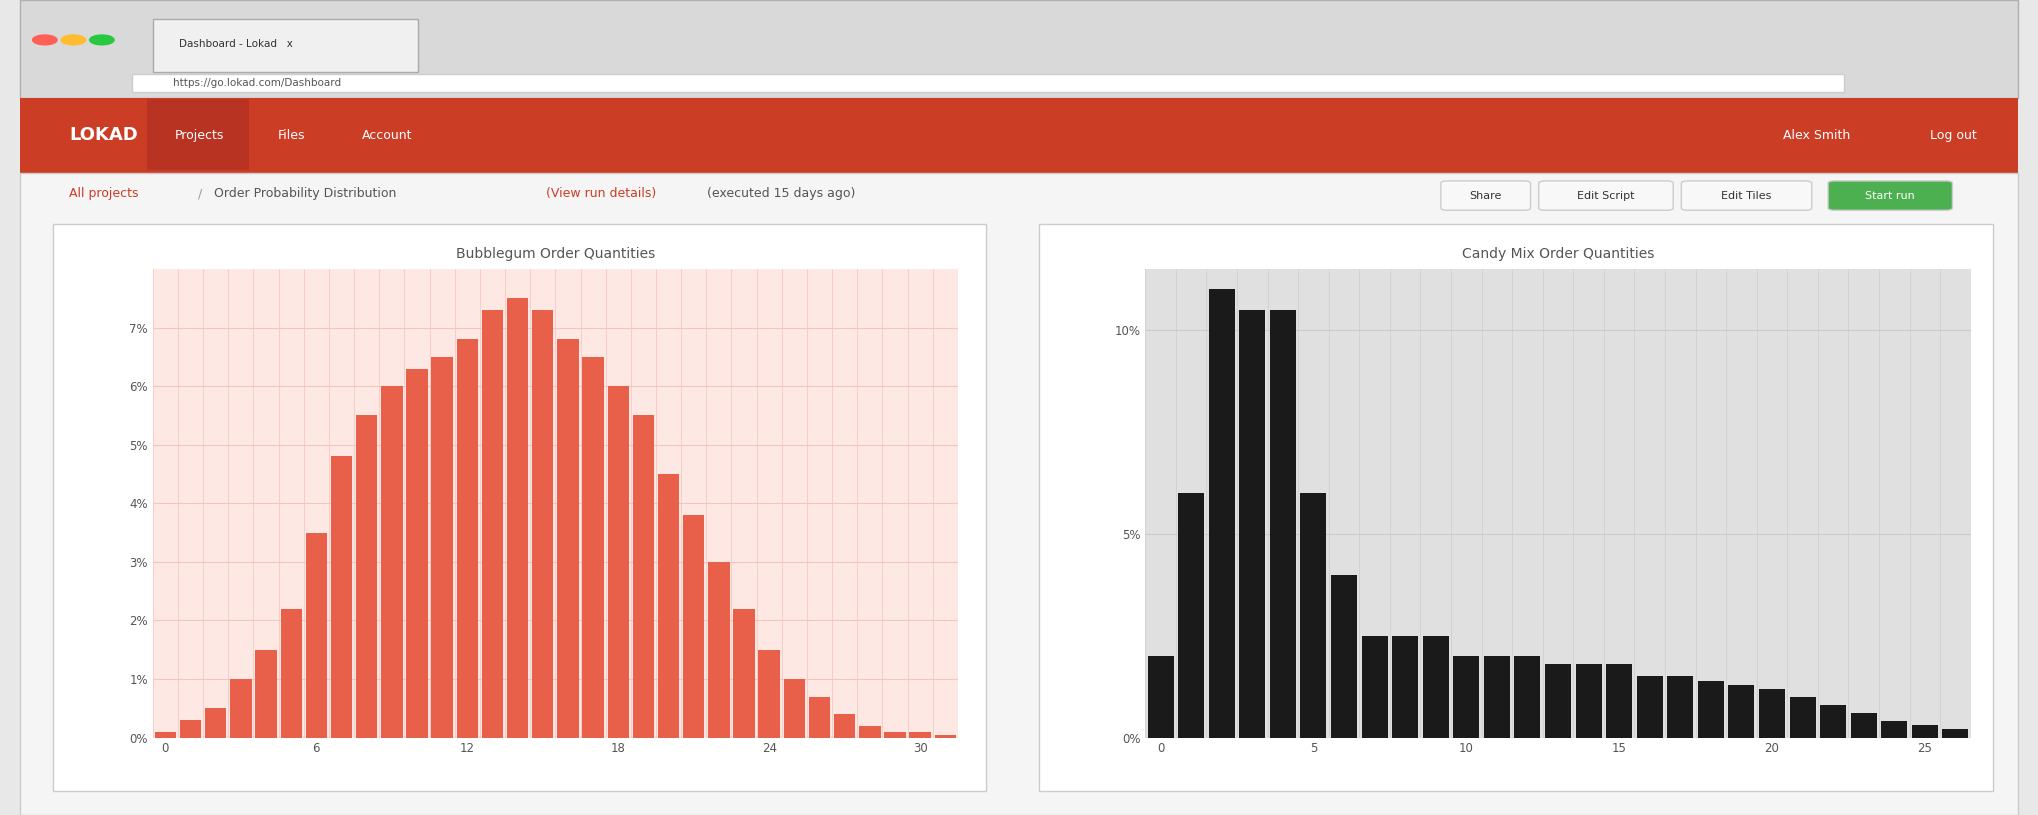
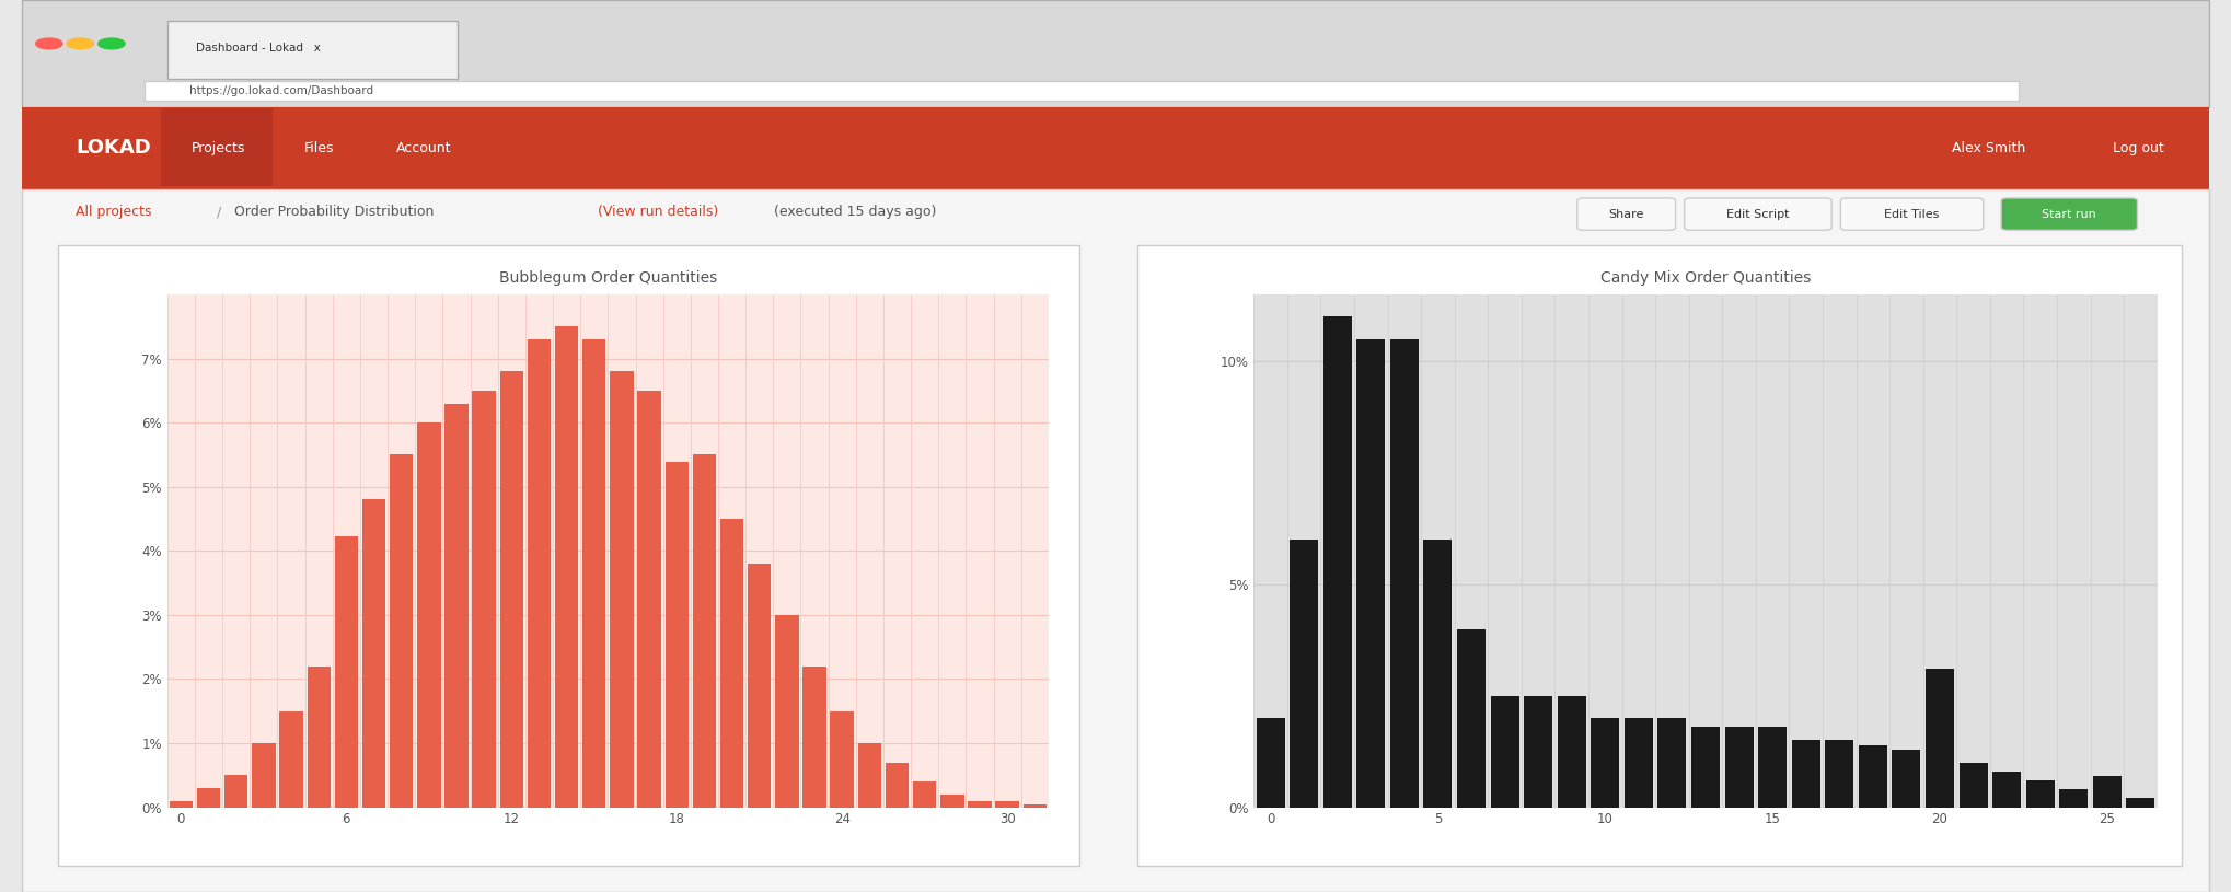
Bubblegum Order Quantities/6: 3.50% -> 4.22%
Bubblegum Order Quantities/18: 6.00% -> 5.38%
Candy Mix Order Quantities/20: 1.2% -> 3.1%
Candy Mix Order Quantities/25: 0.3% -> 0.7%
